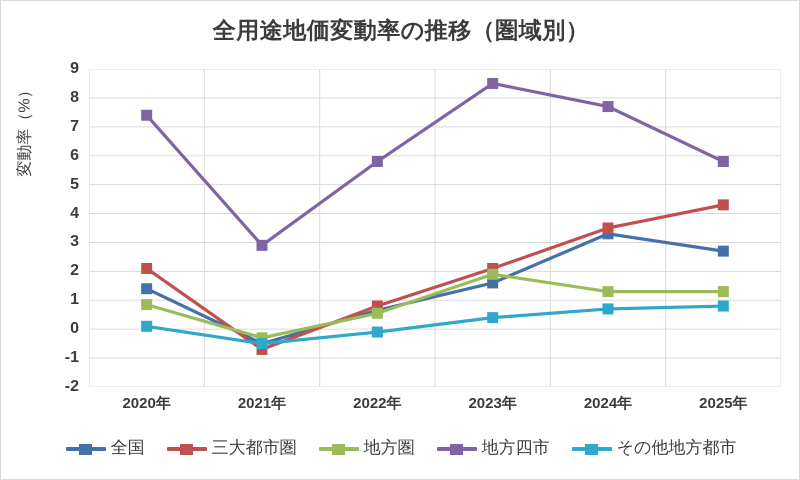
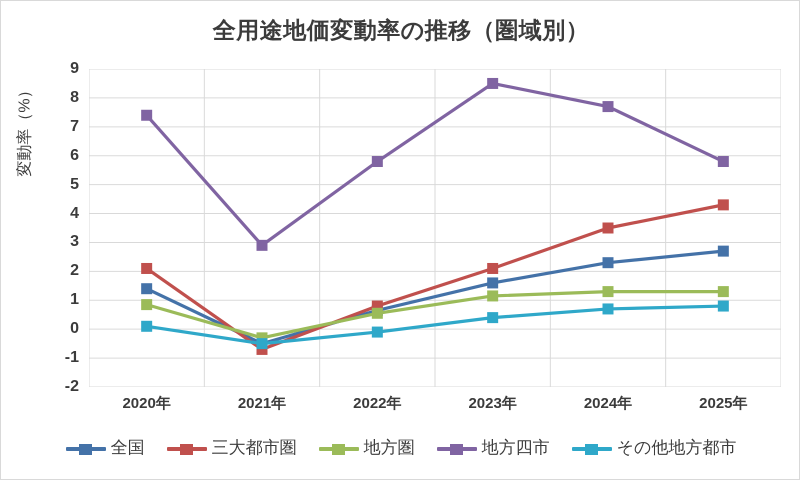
地方圏/2023年: 1.9 -> 1.1
全国/2024年: 3.3 -> 2.3
